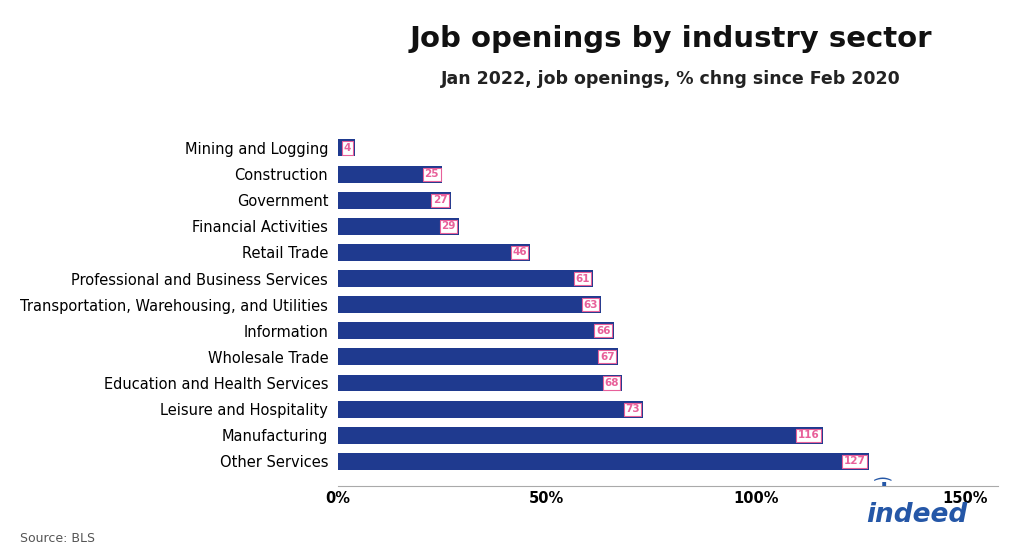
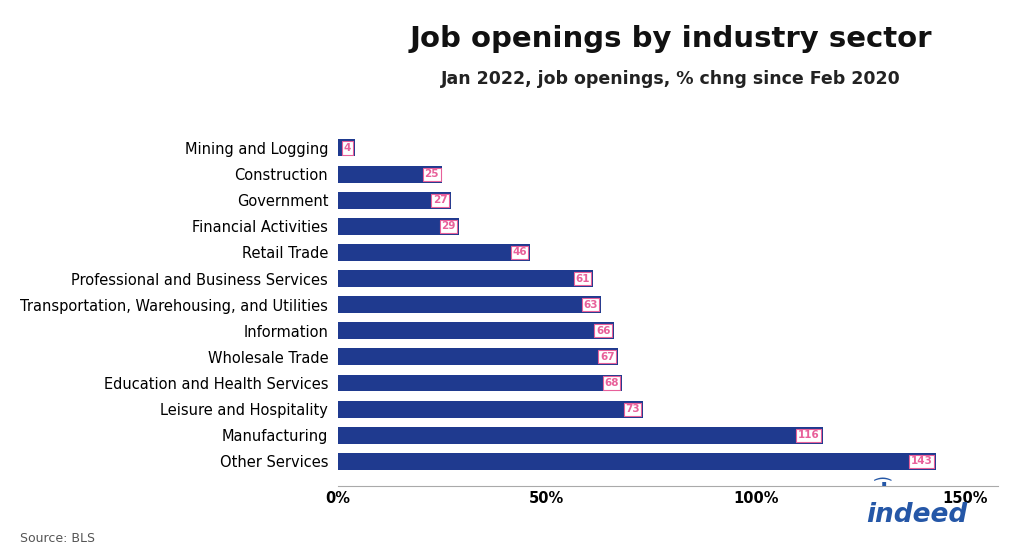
Other Services: 127 -> 143
